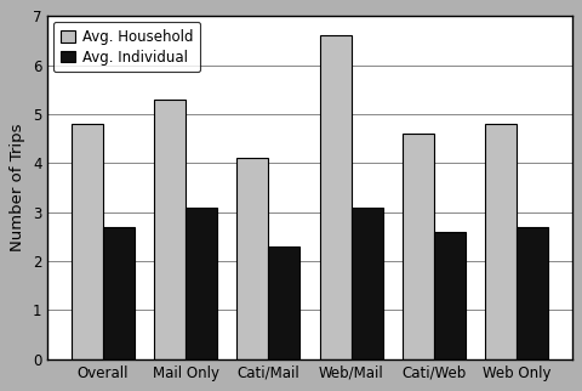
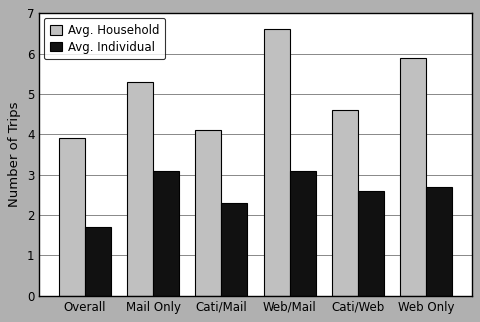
Avg. Household/Overall: 4.8 -> 3.9
Avg. Individual/Overall: 2.7 -> 1.7
Avg. Household/Web Only: 4.8 -> 5.9
